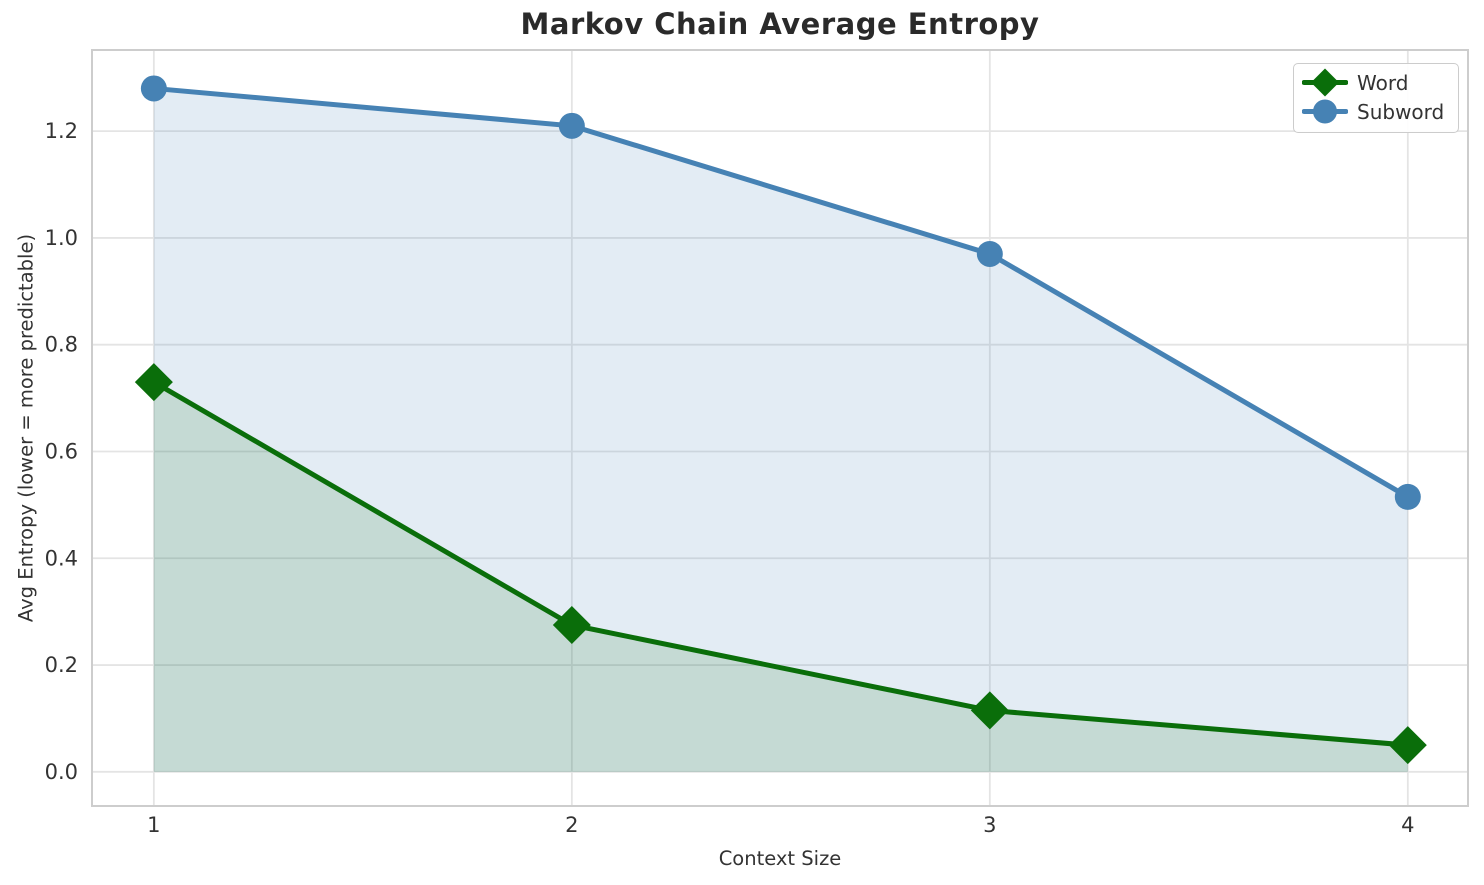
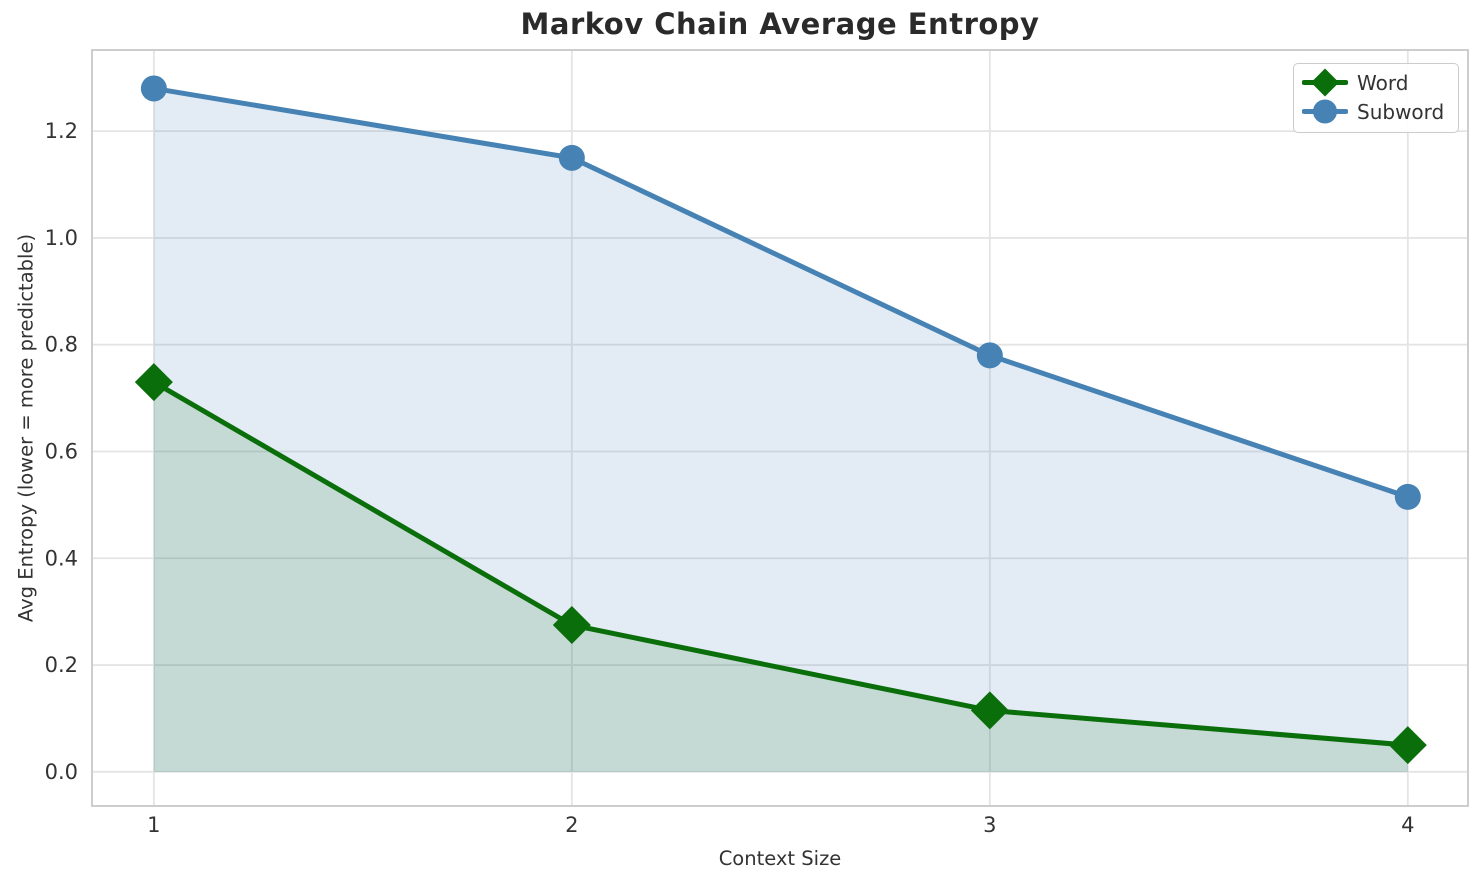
Subword/2: 1.21 -> 1.15
Subword/3: 0.97 -> 0.78
